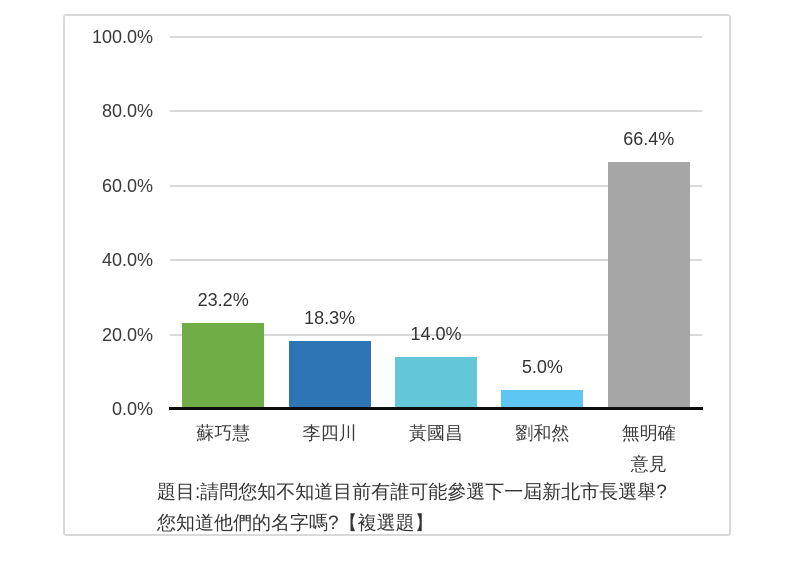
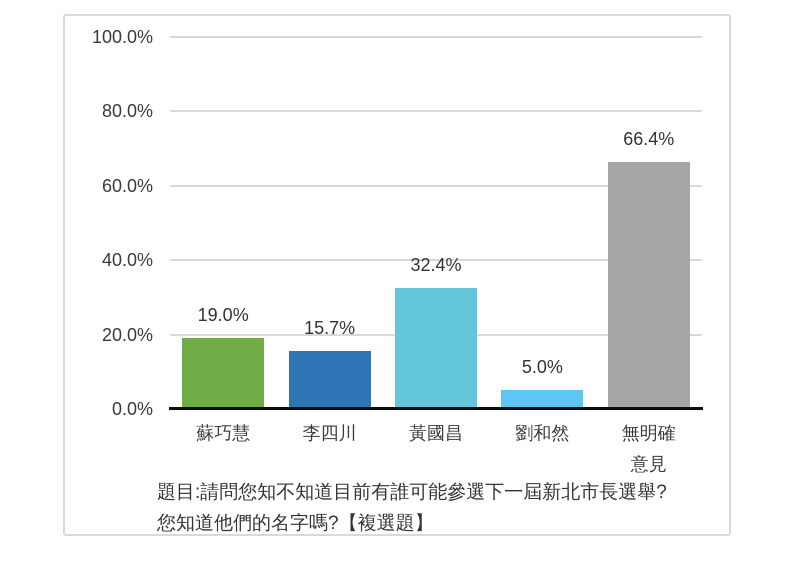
蘇巧慧: 23.2% -> 19.0%
李四川: 18.3% -> 15.7%
黃國昌: 14.0% -> 32.4%
